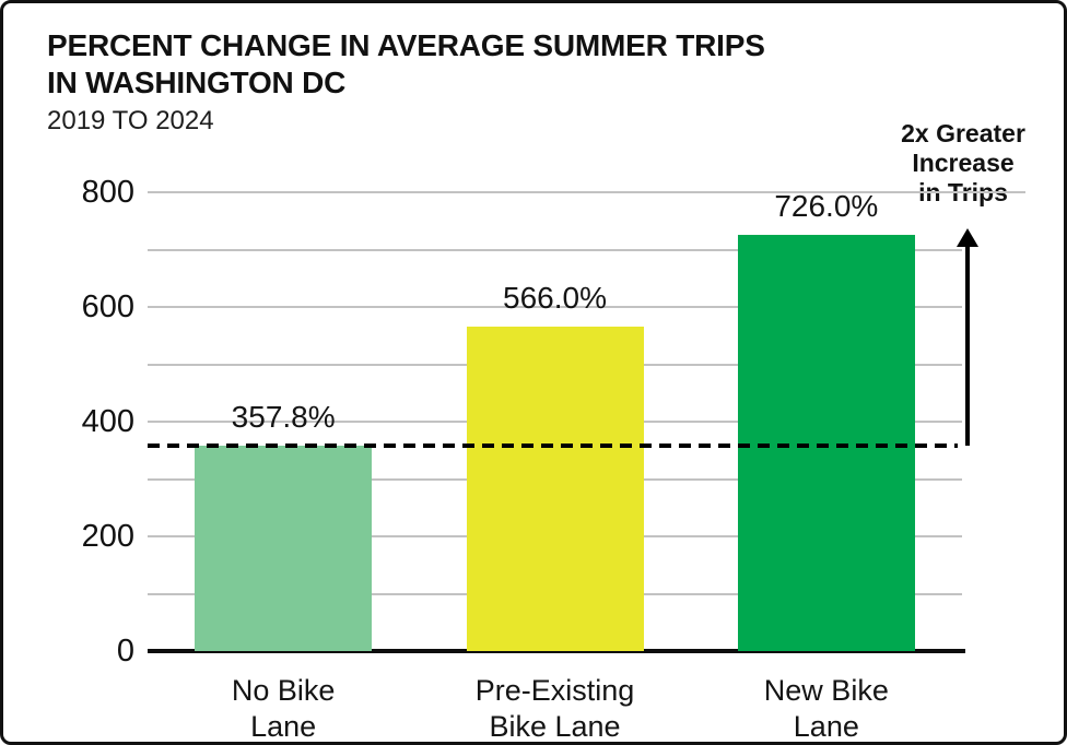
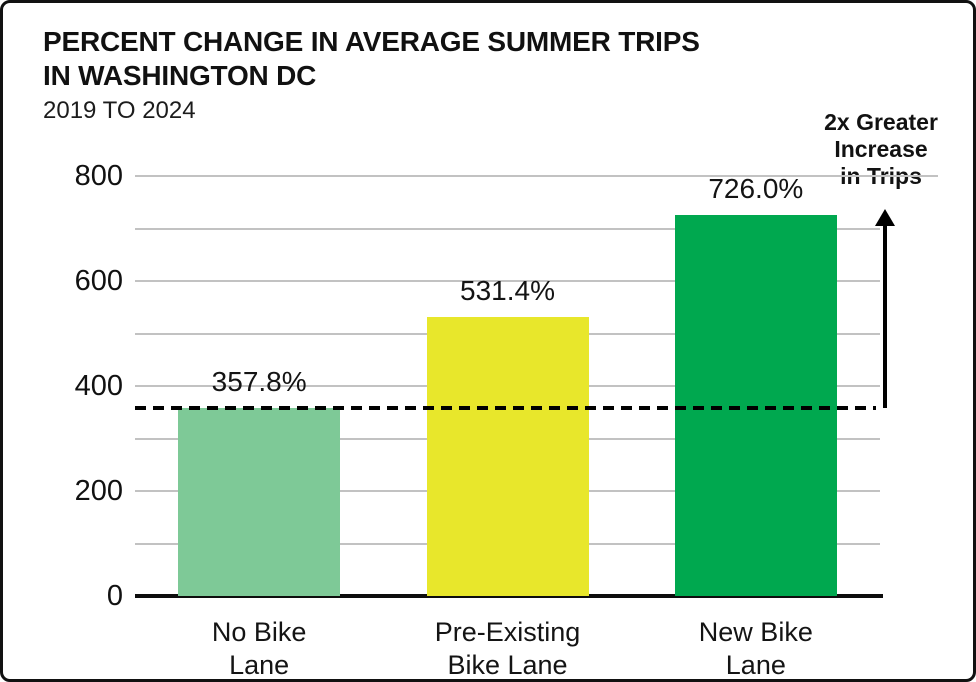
Pre-Existing Bike Lane: 566.0% -> 531.4%
